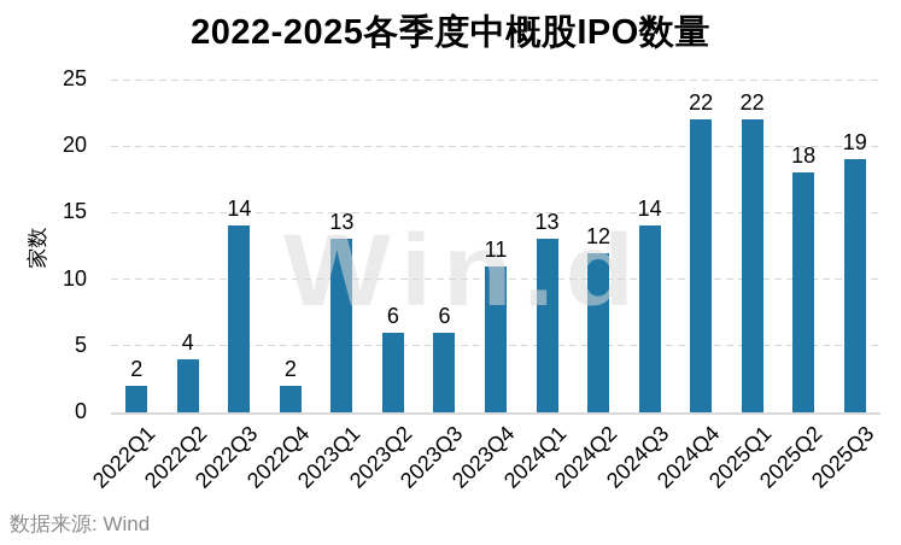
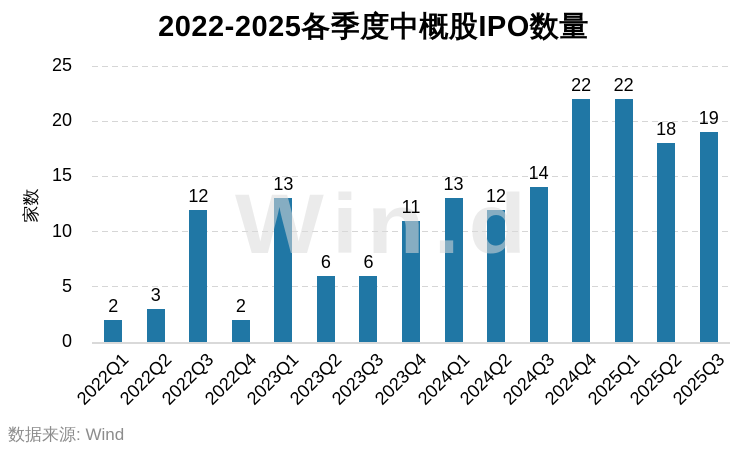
2022Q2: 4 -> 3
2022Q3: 14 -> 12
